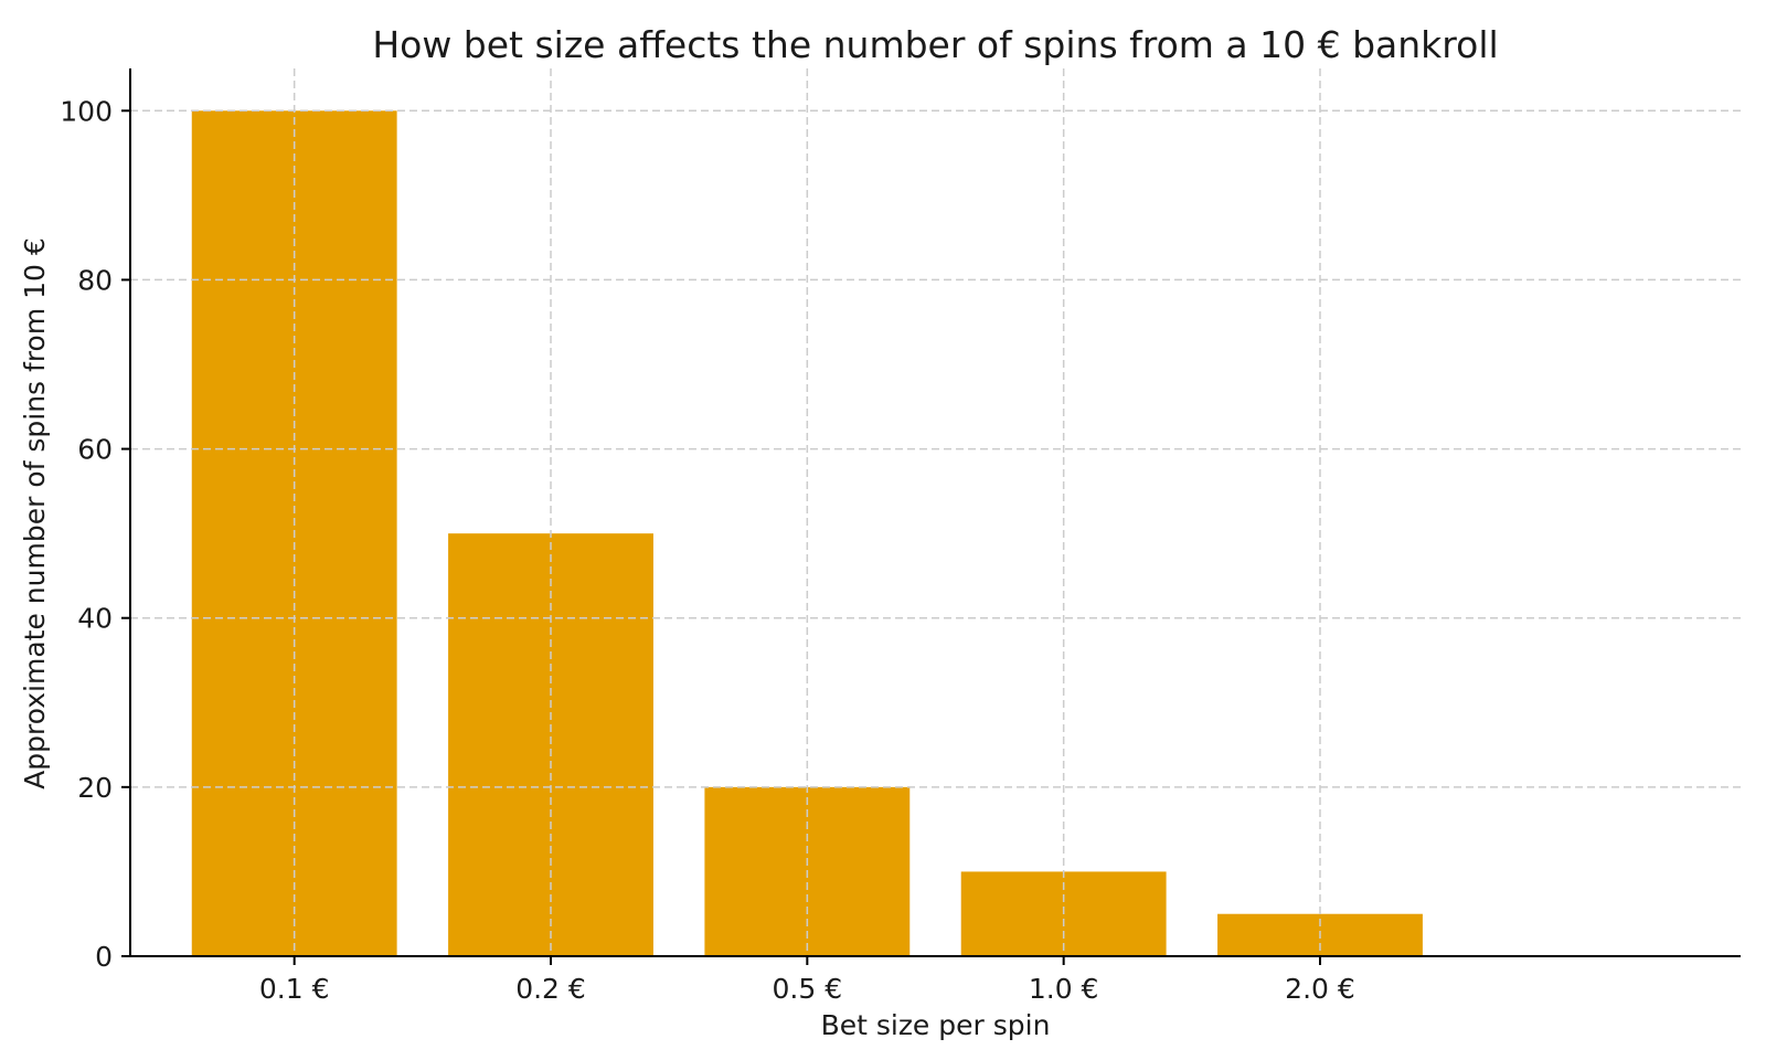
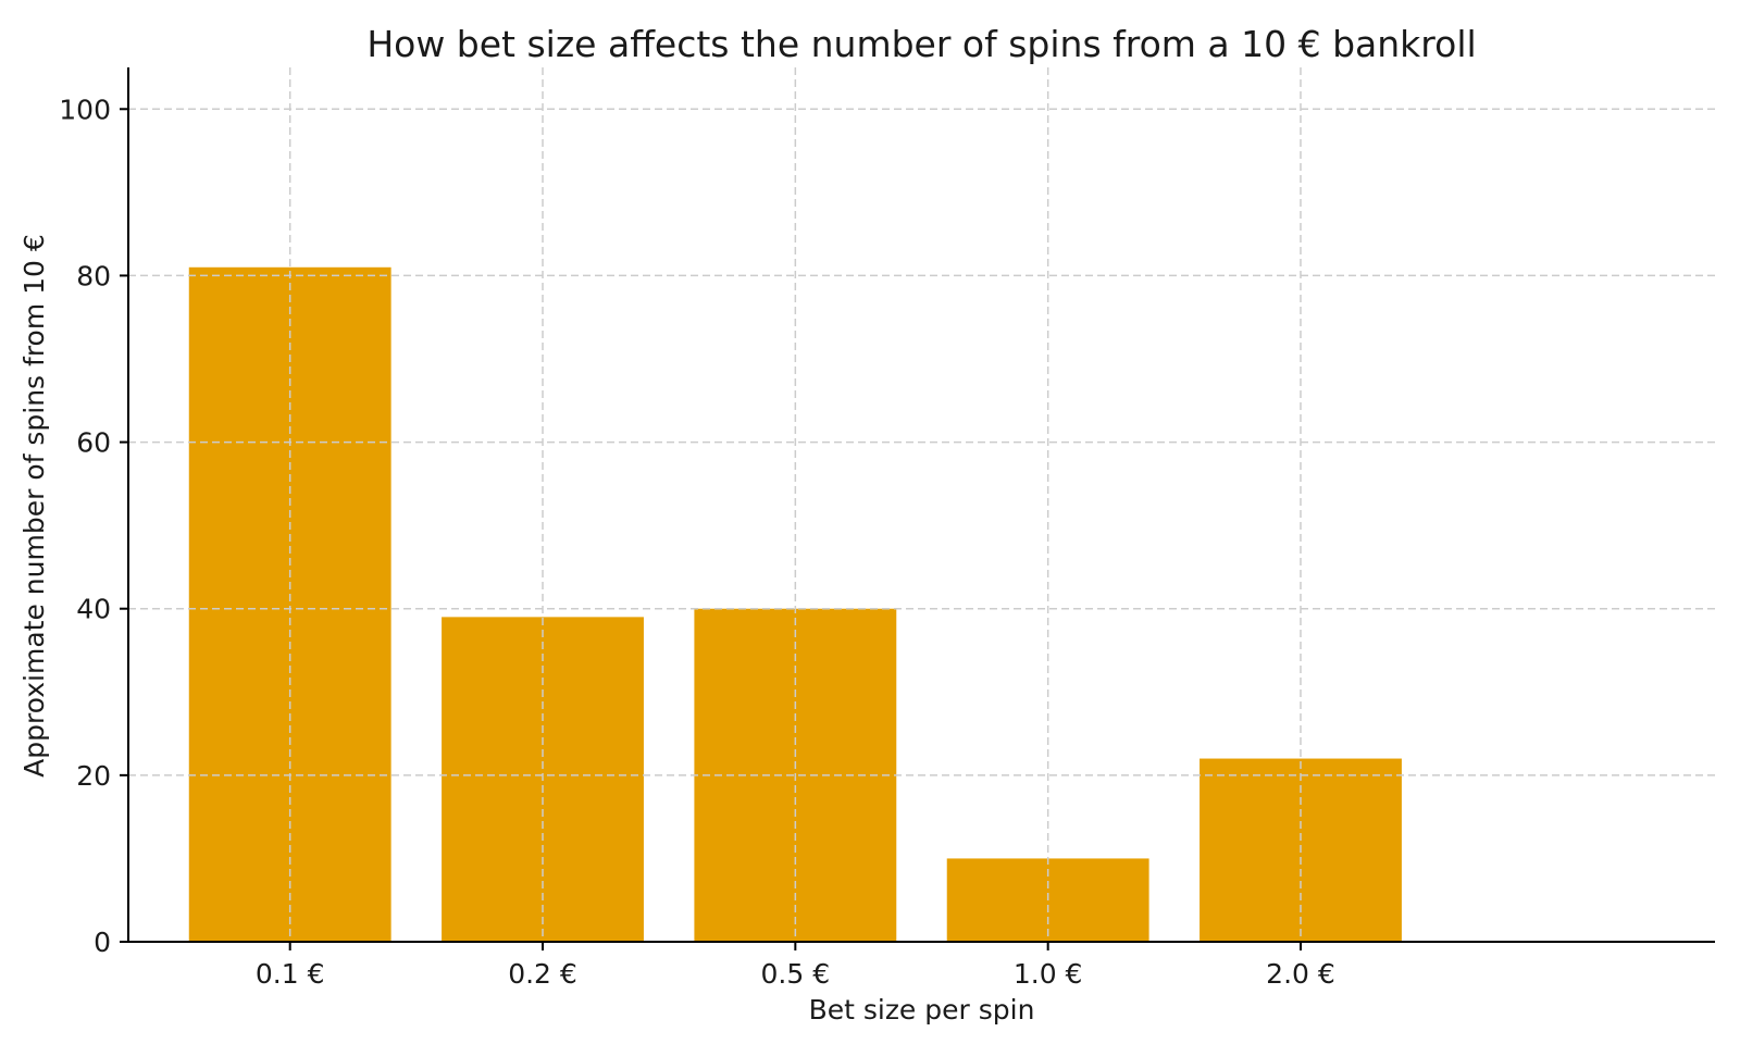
0.1 €: 100 -> 81
0.2 €: 50 -> 39
0.5 €: 20 -> 40
2.0 €: 5 -> 22
